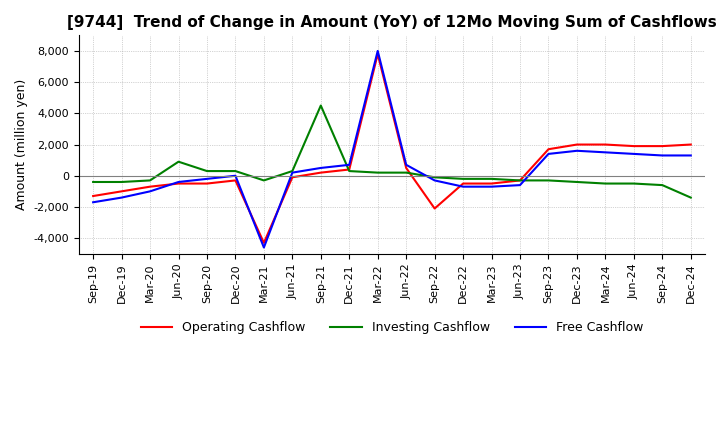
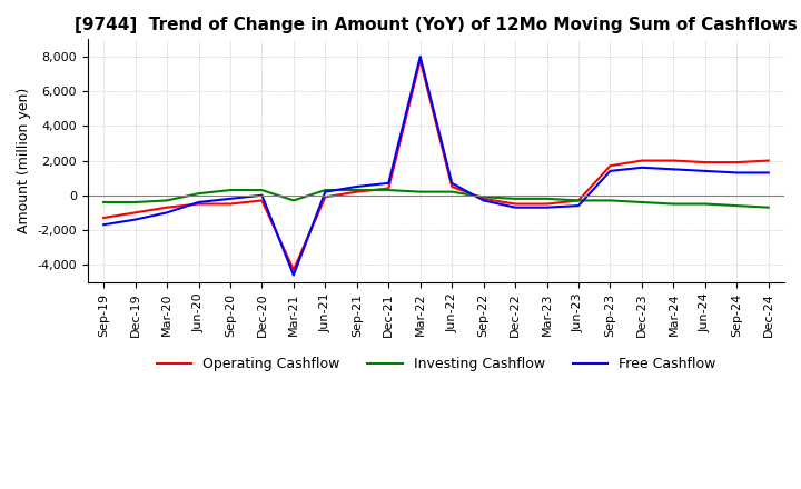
Investing Cashflow/Jun-20: 900 -> 100
Investing Cashflow/Sep-21: 4,500 -> 300
Operating Cashflow/Sep-22: -2,100 -> -200
Investing Cashflow/Dec-24: -1,400 -> -700
